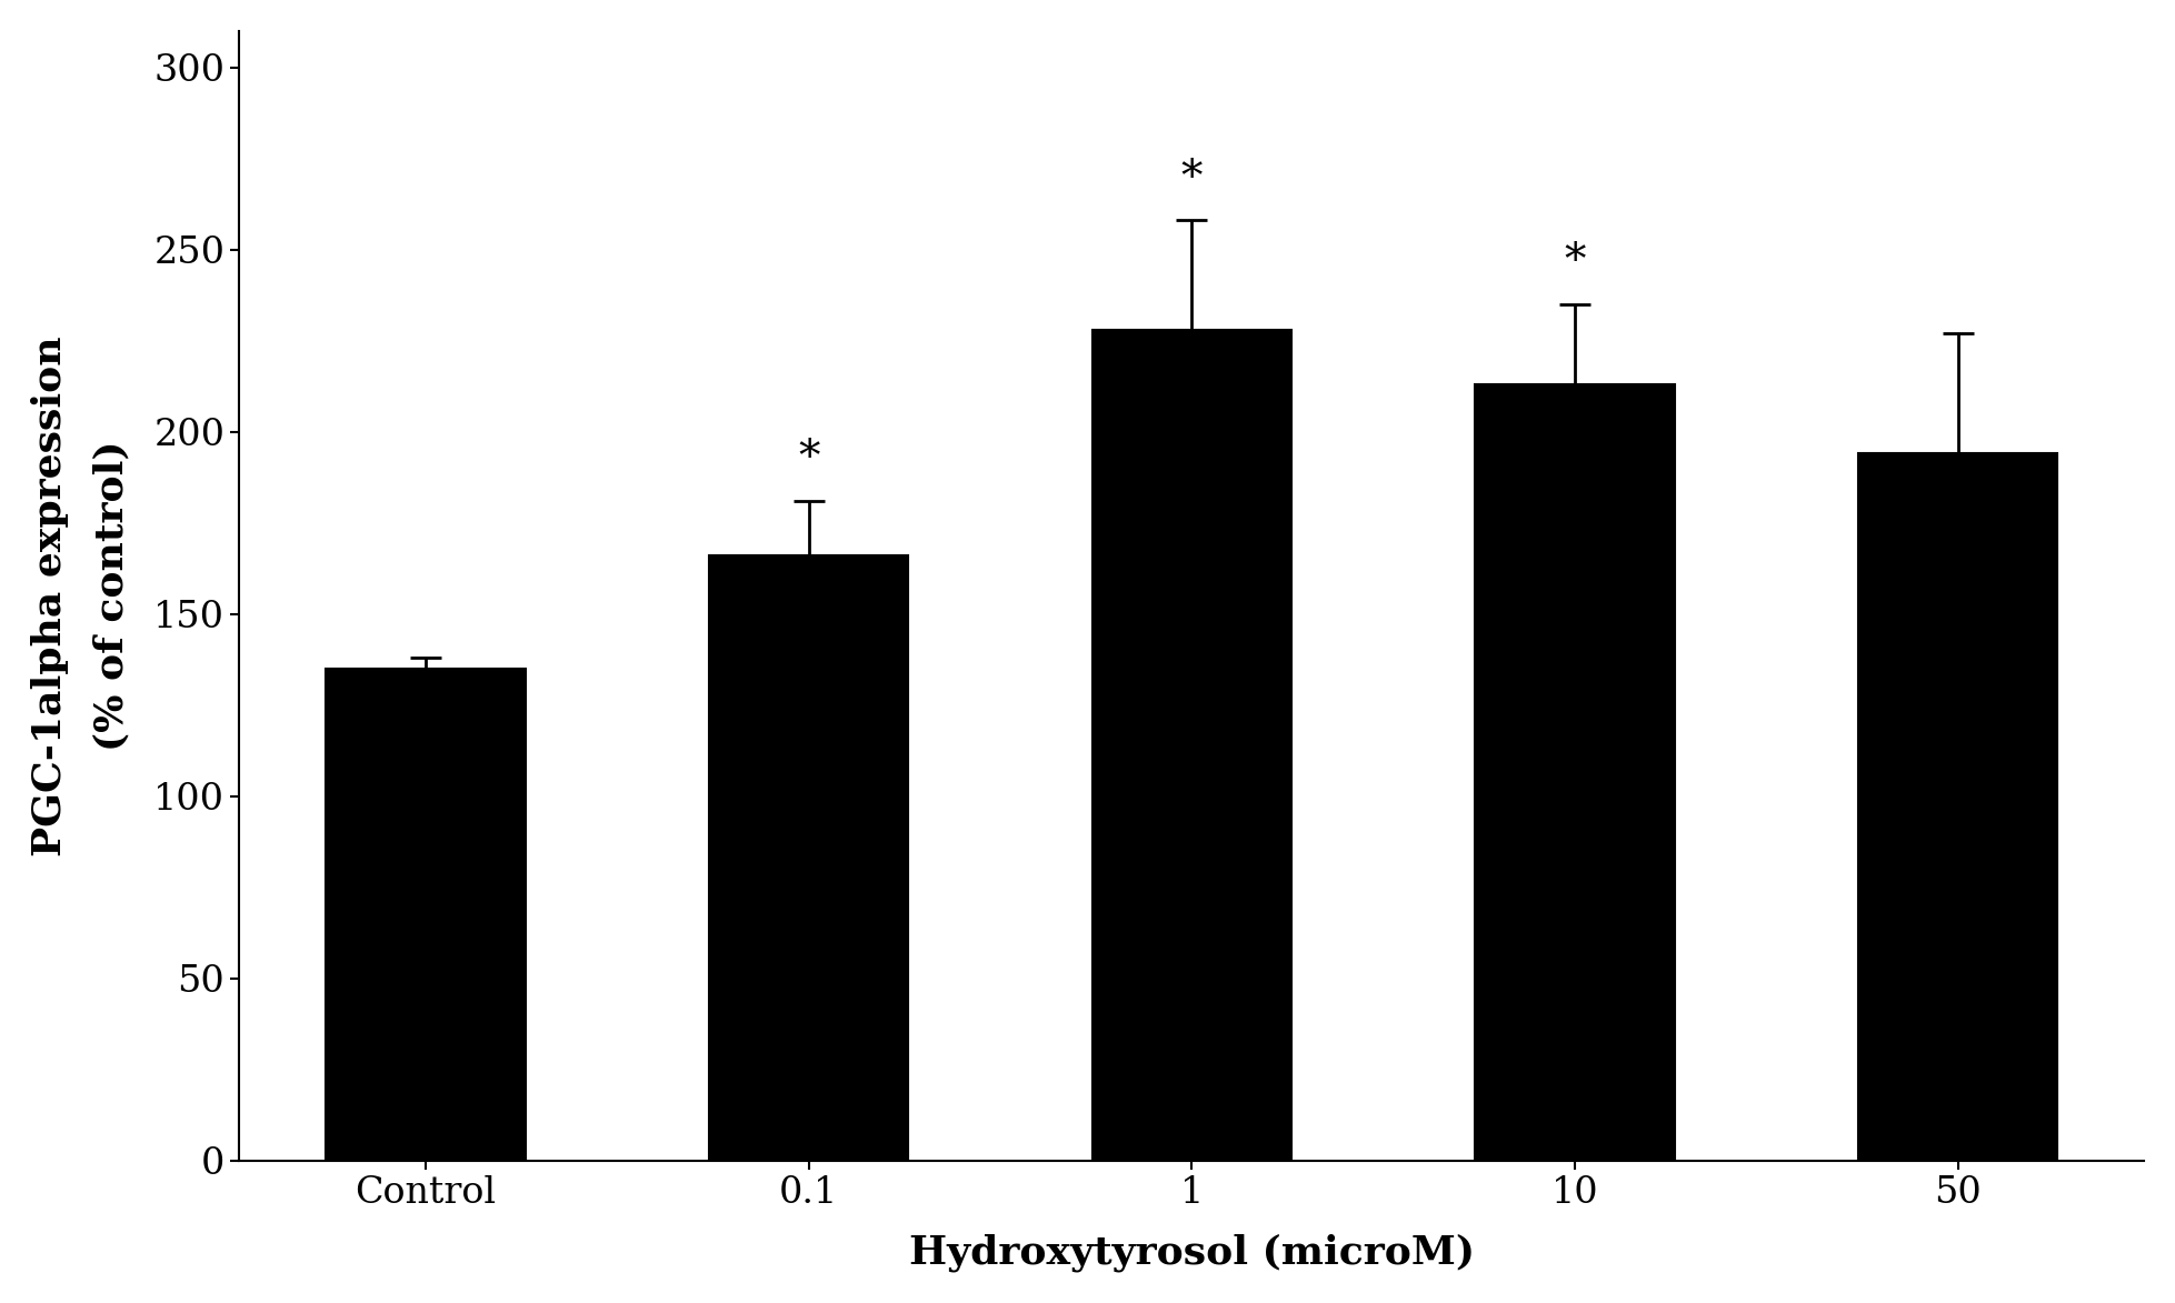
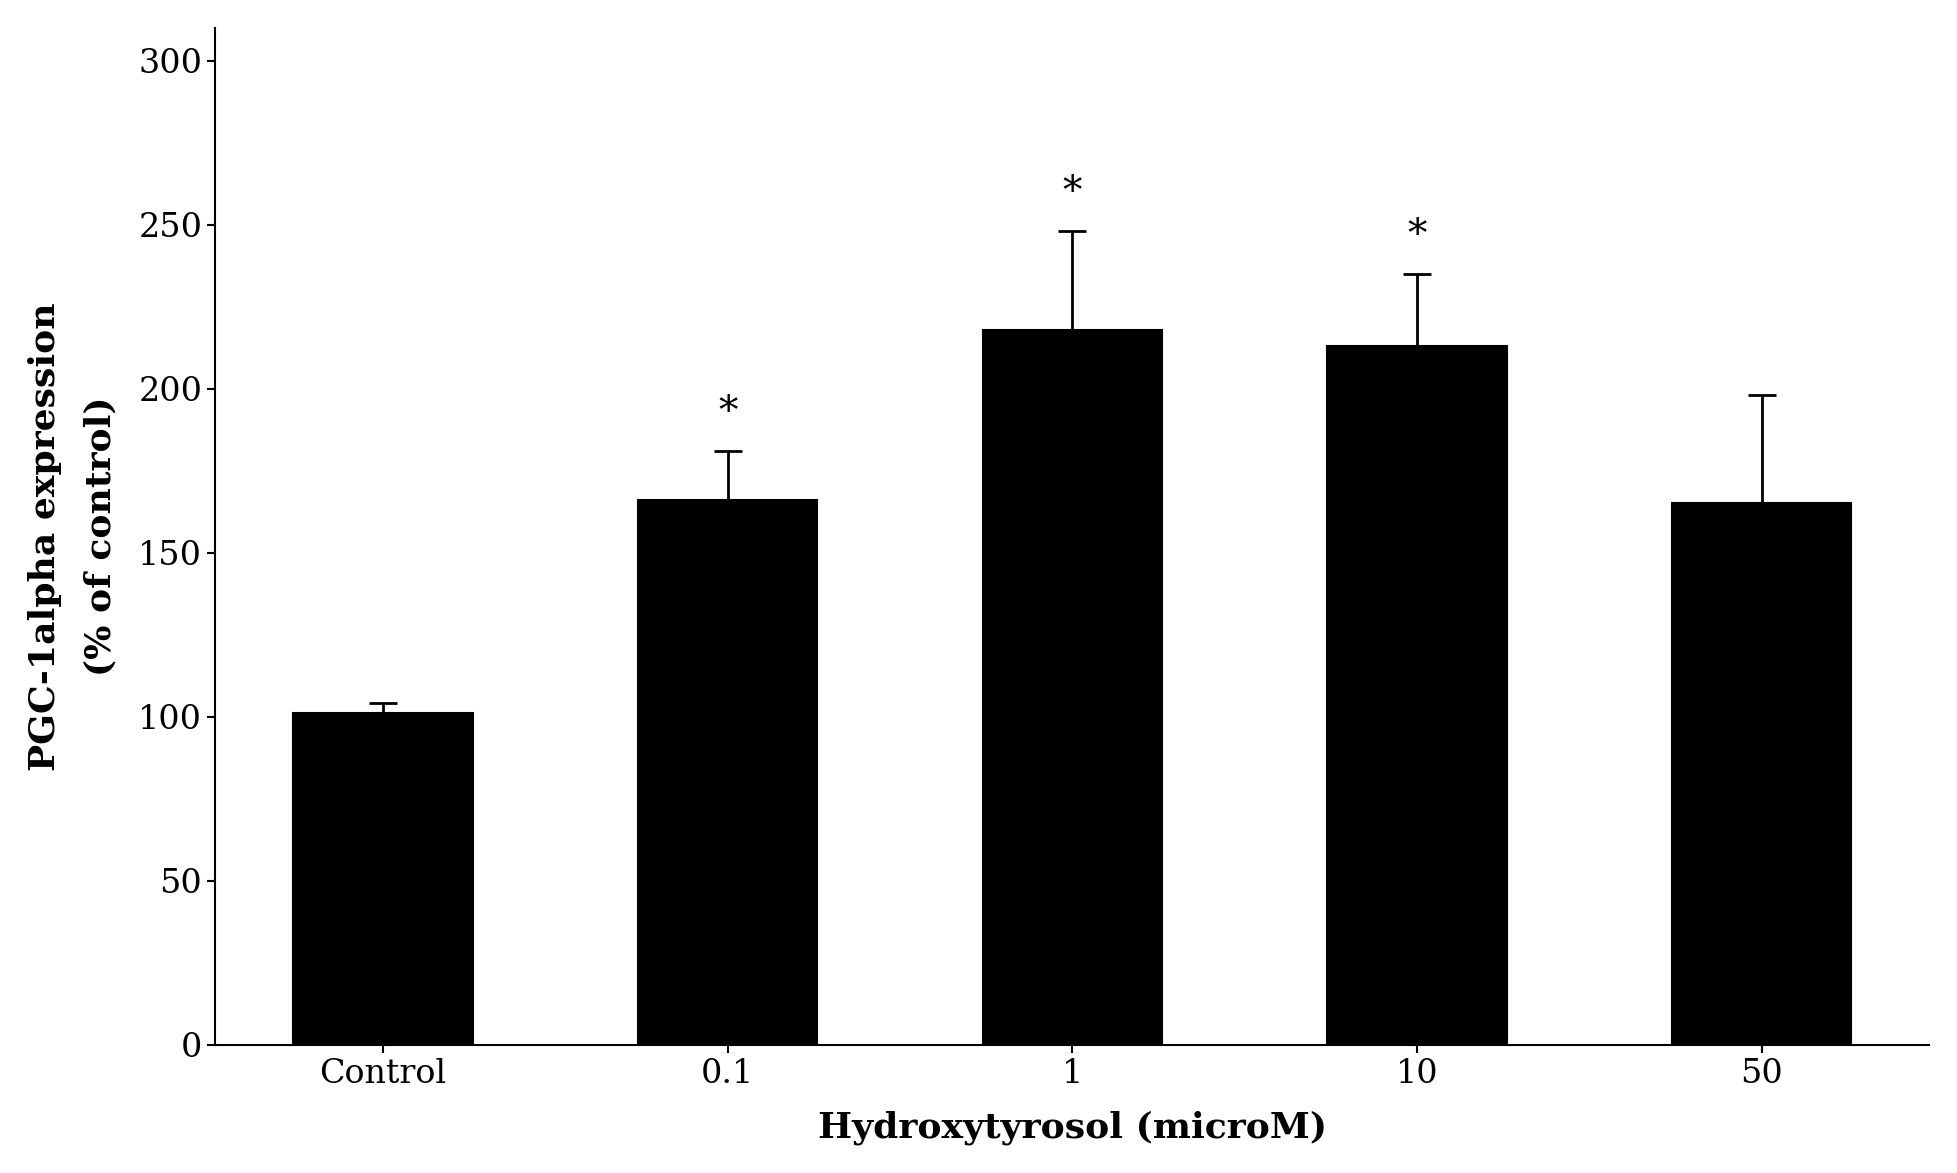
Control: 135 -> 101
1: 228 -> 218
50: 194 -> 165
